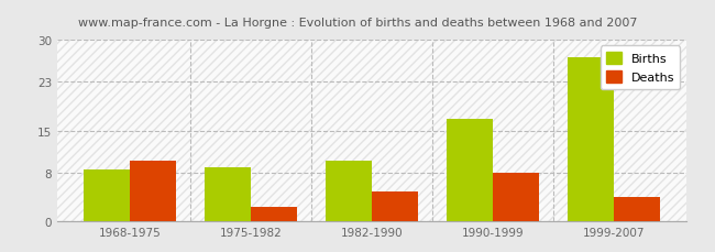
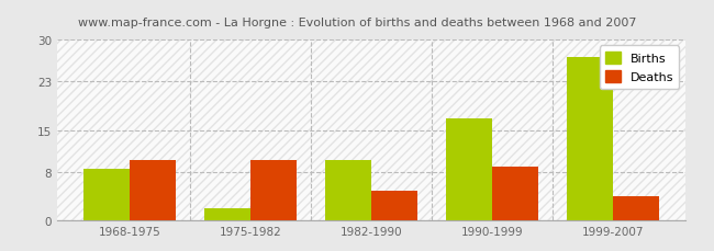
Births/1975-1982: 9.0 -> 2.0
Deaths/1975-1982: 2.5 -> 10.0
Deaths/1990-1999: 8.0 -> 9.0
